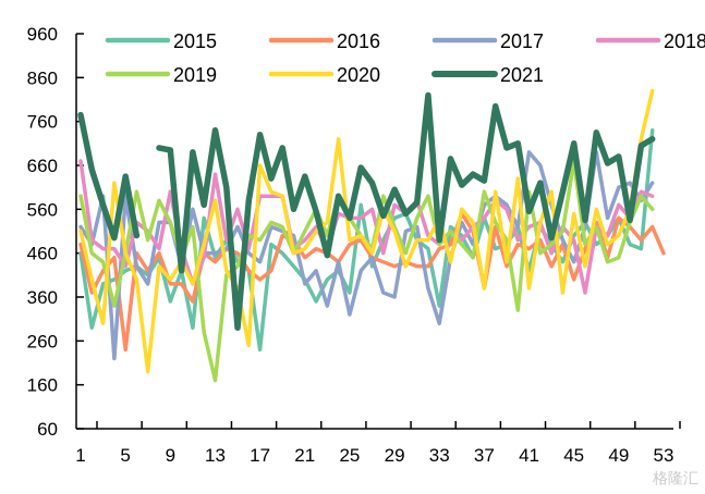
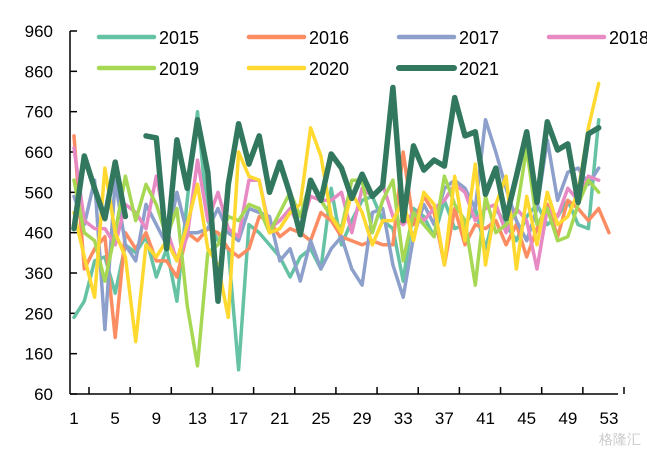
2015/1: 460 -> 250
2016/1: 480 -> 700
2017/1: 520 -> 550
2021/1: 780 -> 470
2015/5: 420 -> 310
2016/5: 240 -> 200
2017/9: 530 -> 480
2015/13: 450 -> 760
2019/13: 170 -> 130
2015/17: 240 -> 120
2018/17: 590 -> 450
2016/25: 480 -> 510
2017/25: 320 -> 370
2020/25: 490 -> 650
2017/29: 360 -> 330
2019/29: 520 -> 590
2016/33: 470 -> 660
2019/33: 480 -> 390
2017/41: 690 -> 740
2019/41: 600 -> 550
